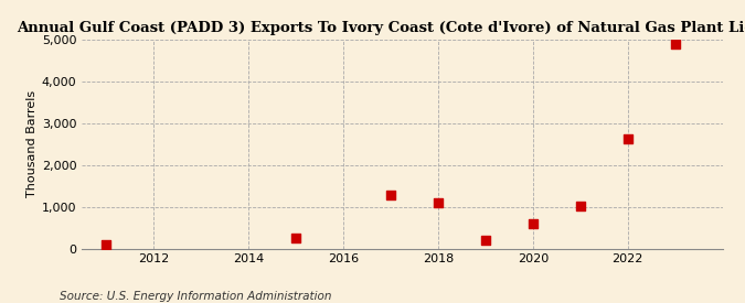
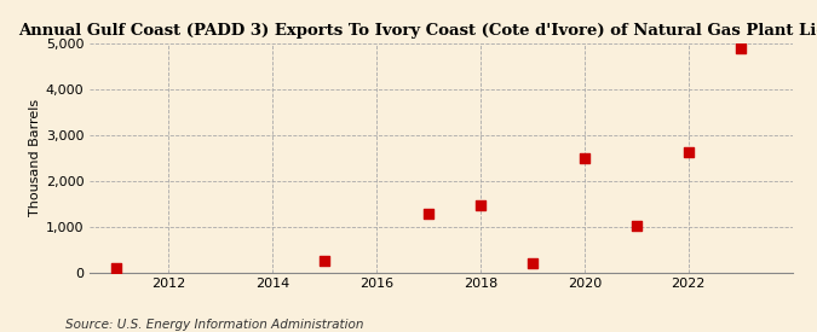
2018: 1,100 -> 1,450
2020: 580 -> 2,500
